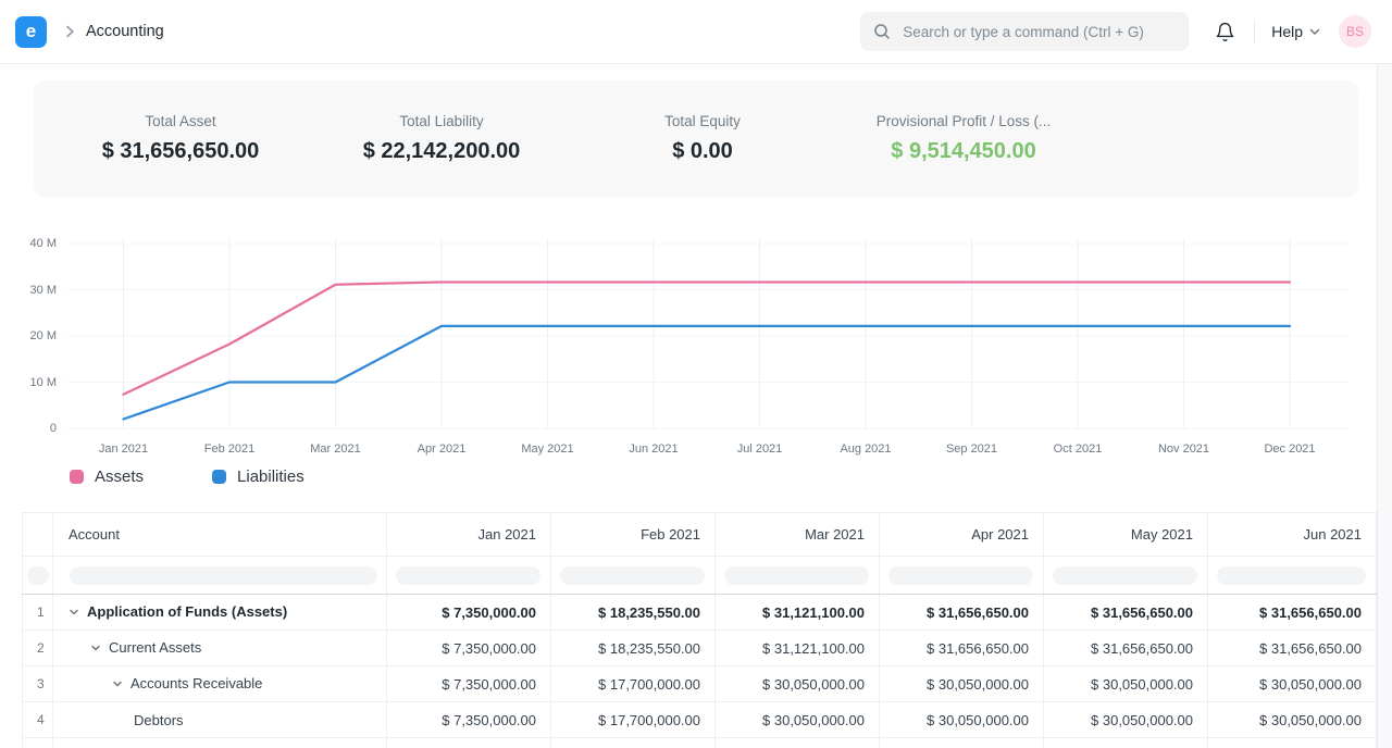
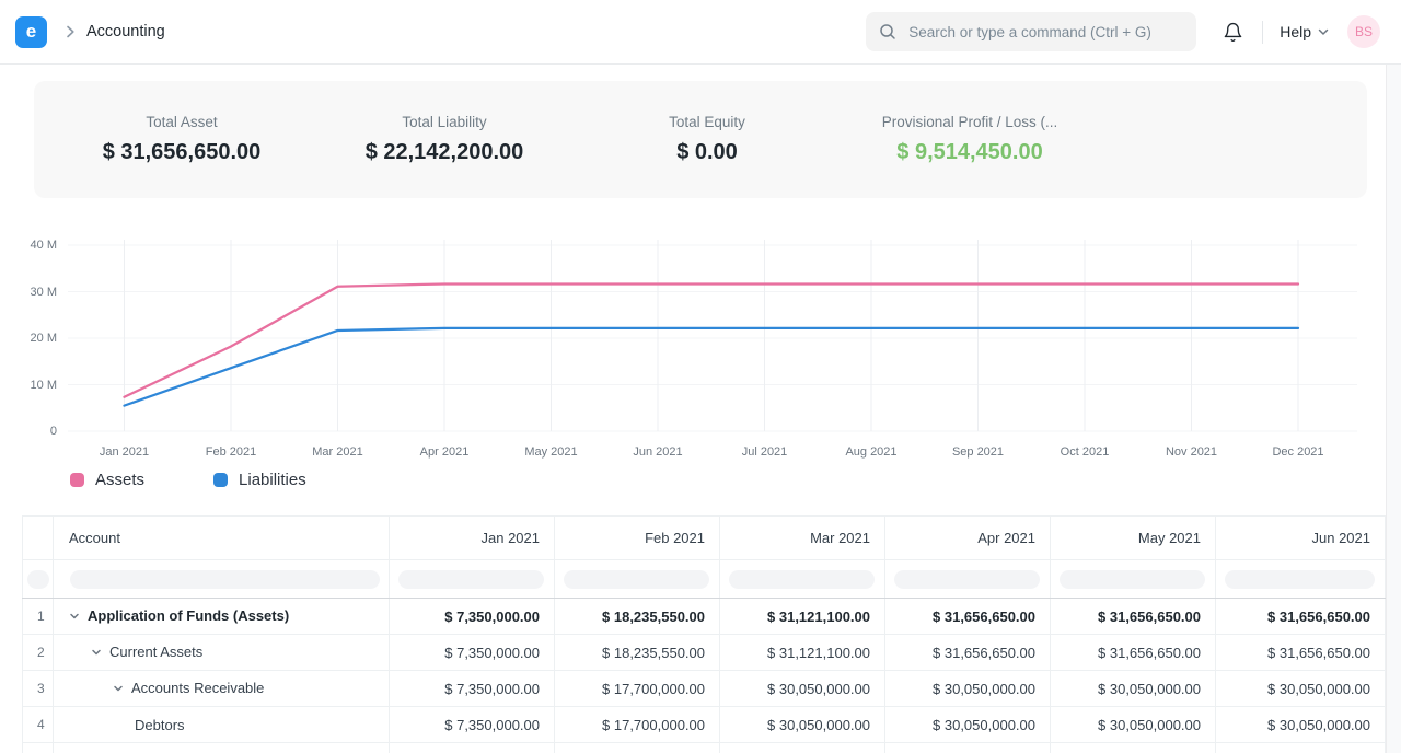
Liabilities/Jan 2021: 2M -> 6M
Liabilities/Feb 2021: 10M -> 14M
Liabilities/Mar 2021: 10M -> 22M
